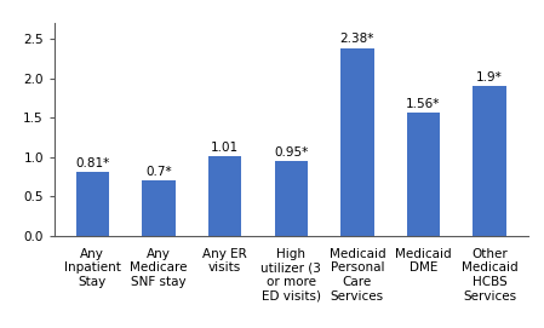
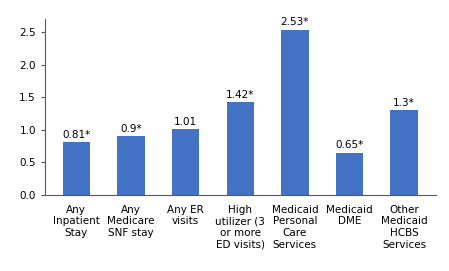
Any Medicare SNF stay: 0.7* -> 0.9*
High utilizer (3 or more ED visits): 0.95* -> 1.42*
Medicaid Personal Care Services: 2.38* -> 2.53*
Medicaid DME: 1.56* -> 0.65*
Other Medicaid HCBS Services: 1.9* -> 1.3*
